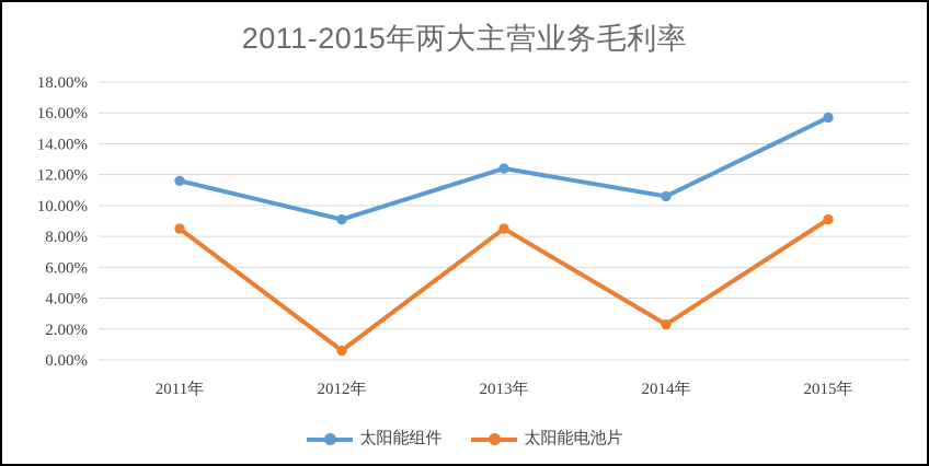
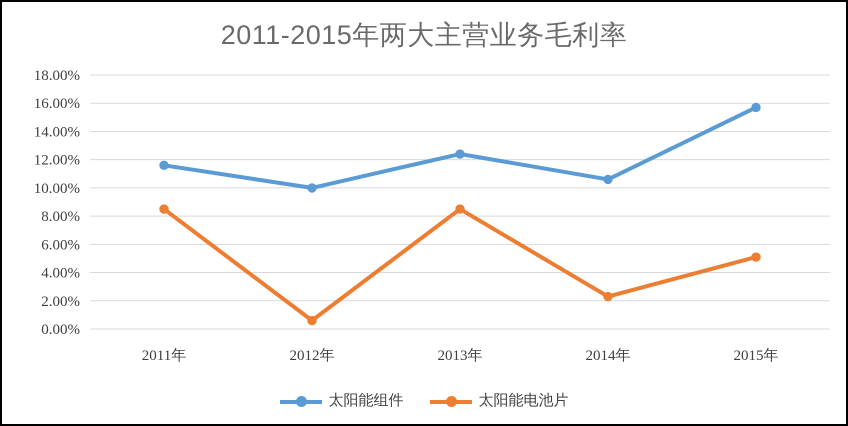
太阳能组件/2012年: 9.1% -> 10.0%
太阳能电池片/2015年: 9.1% -> 5.1%
